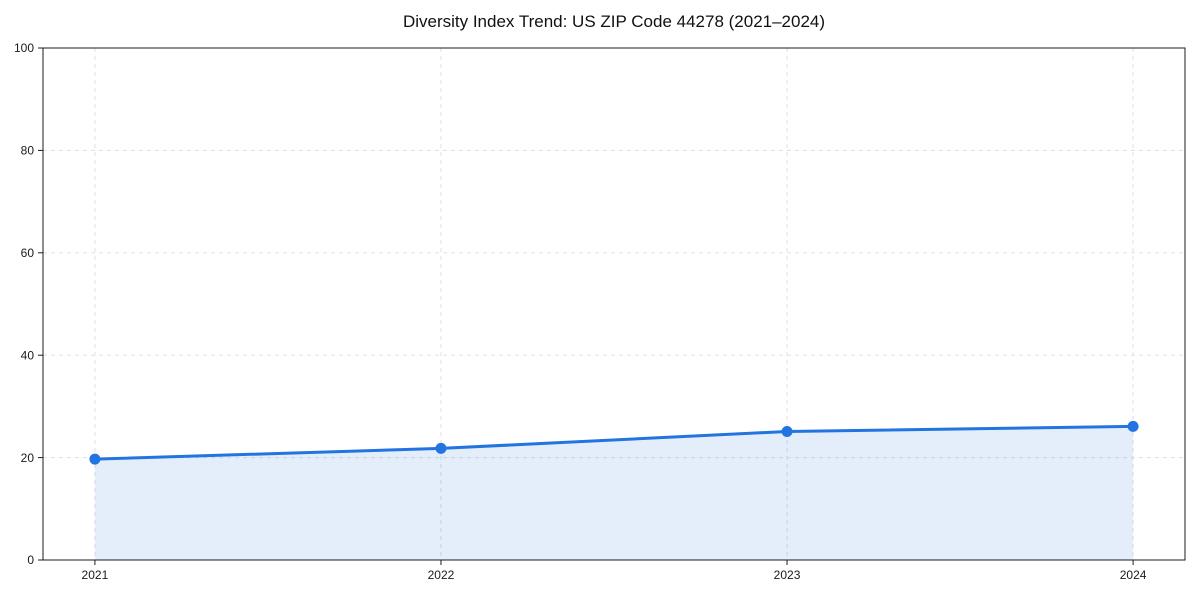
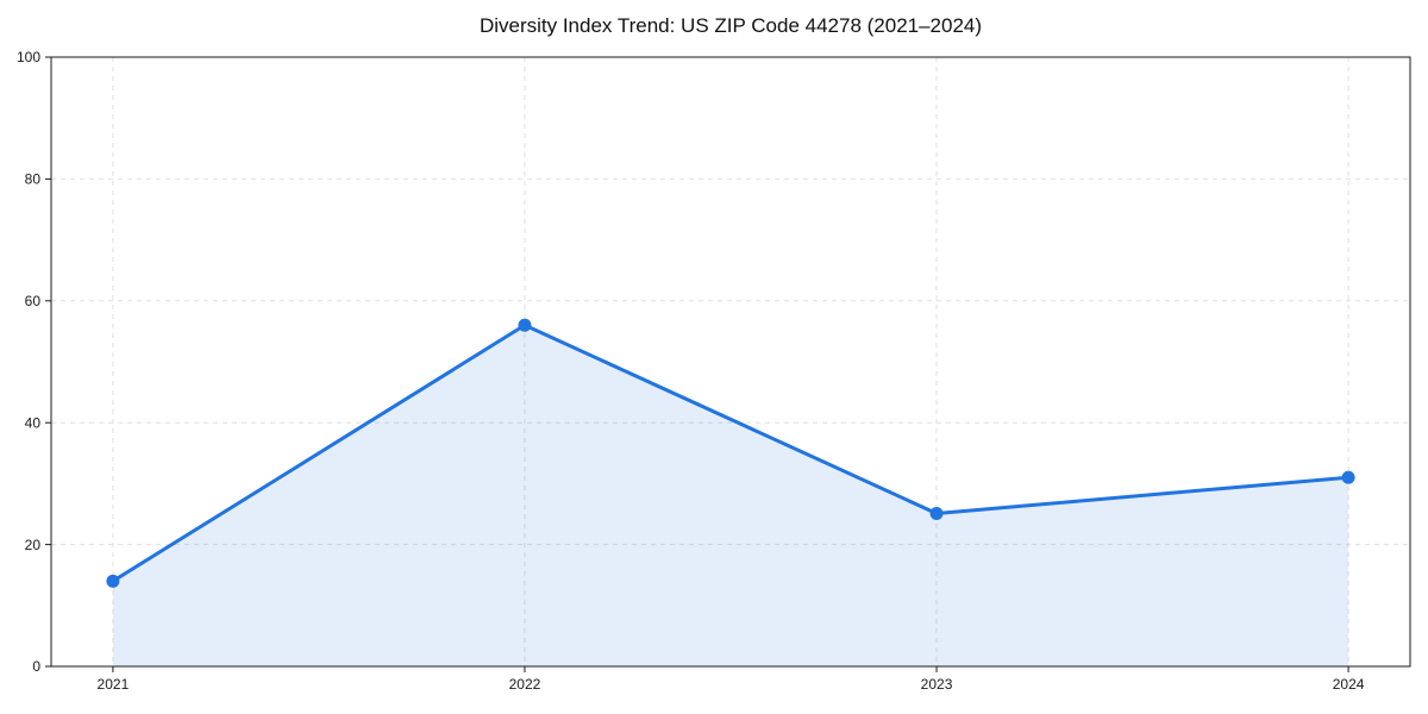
2021: 20 -> 14
2022: 22 -> 56
2024: 26 -> 31
